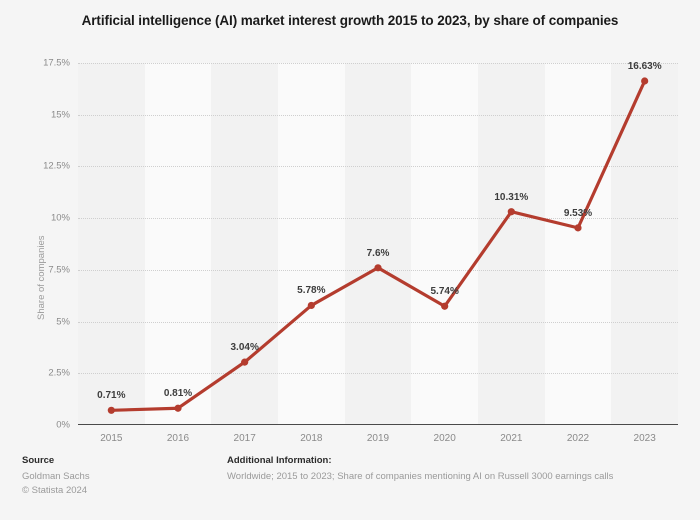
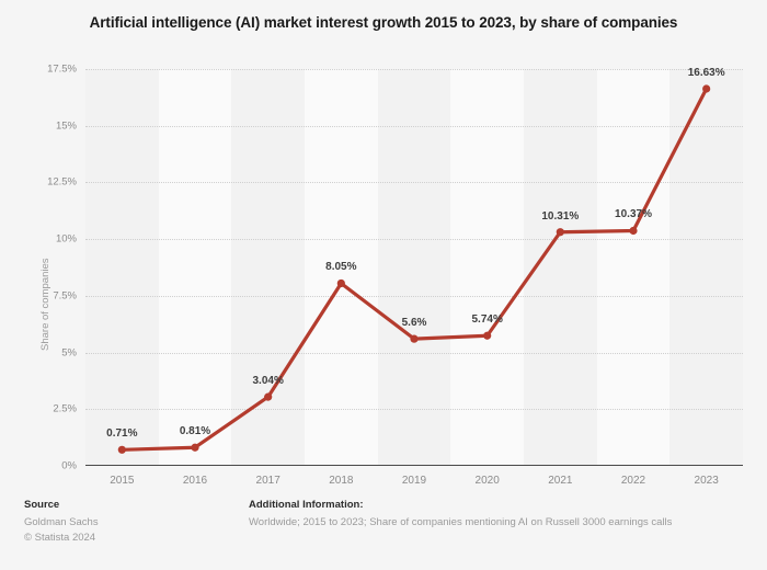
2018: 5.78% -> 8.05%
2019: 7.6% -> 5.6%
2022: 9.53% -> 10.37%
